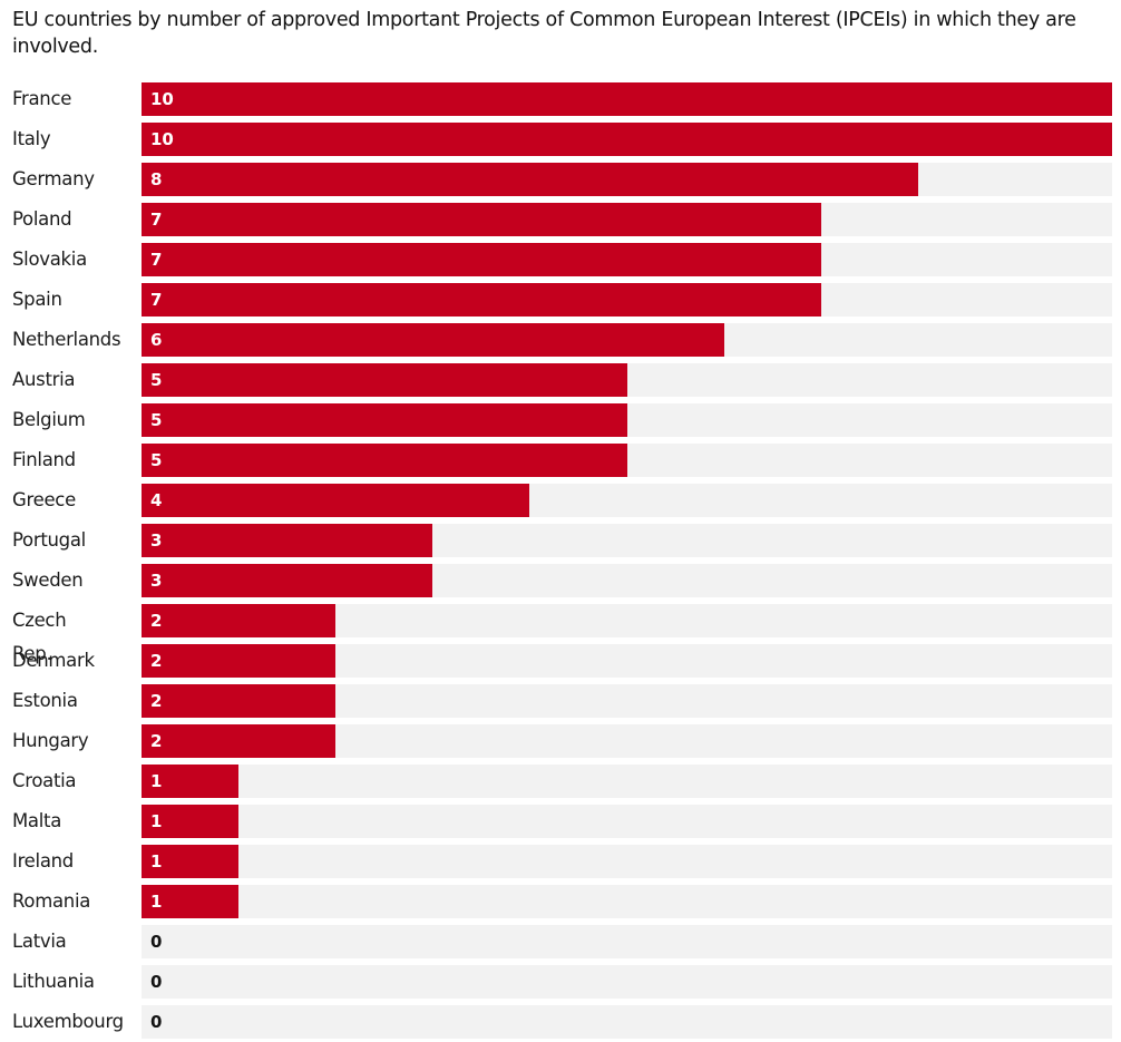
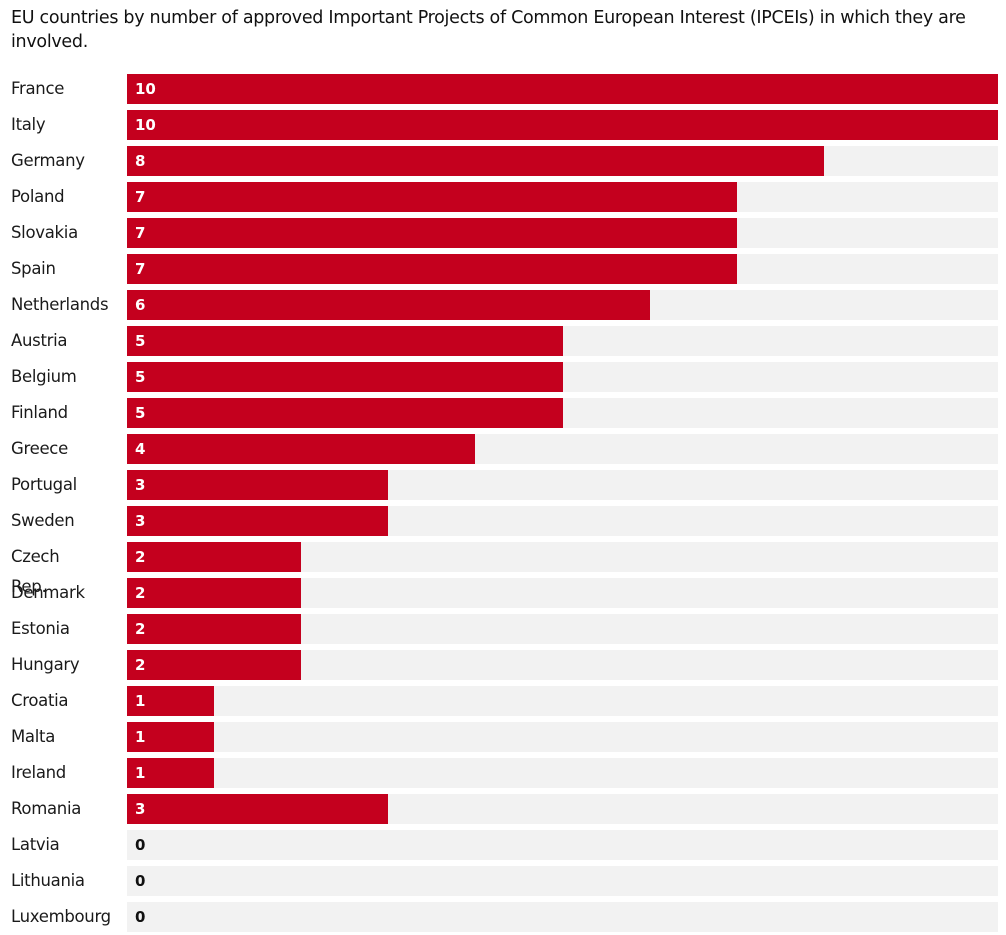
Romania: 1 -> 3
